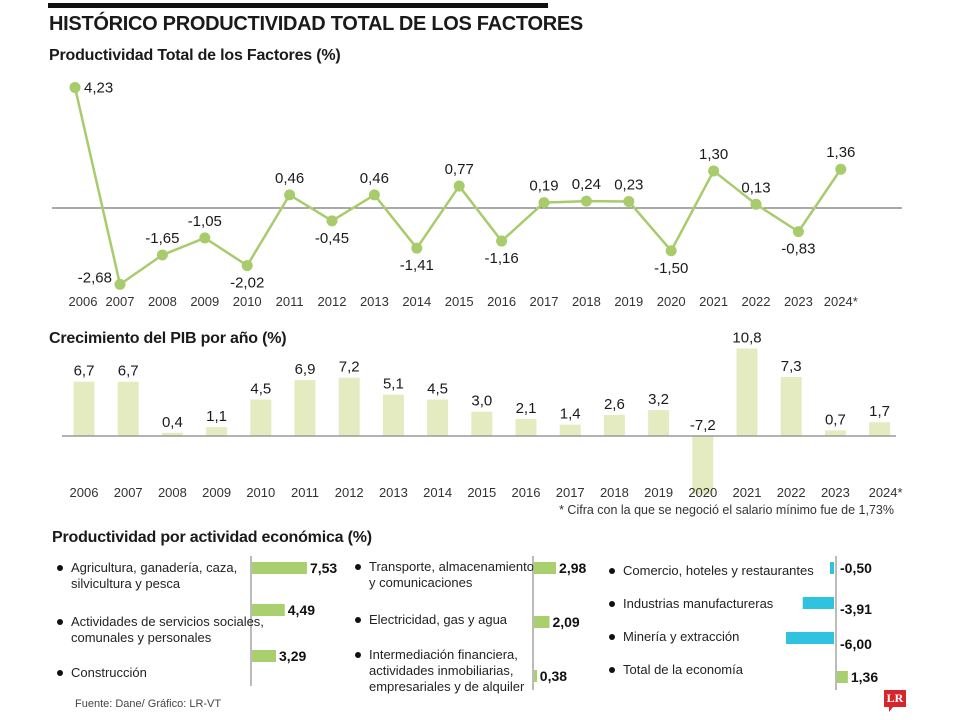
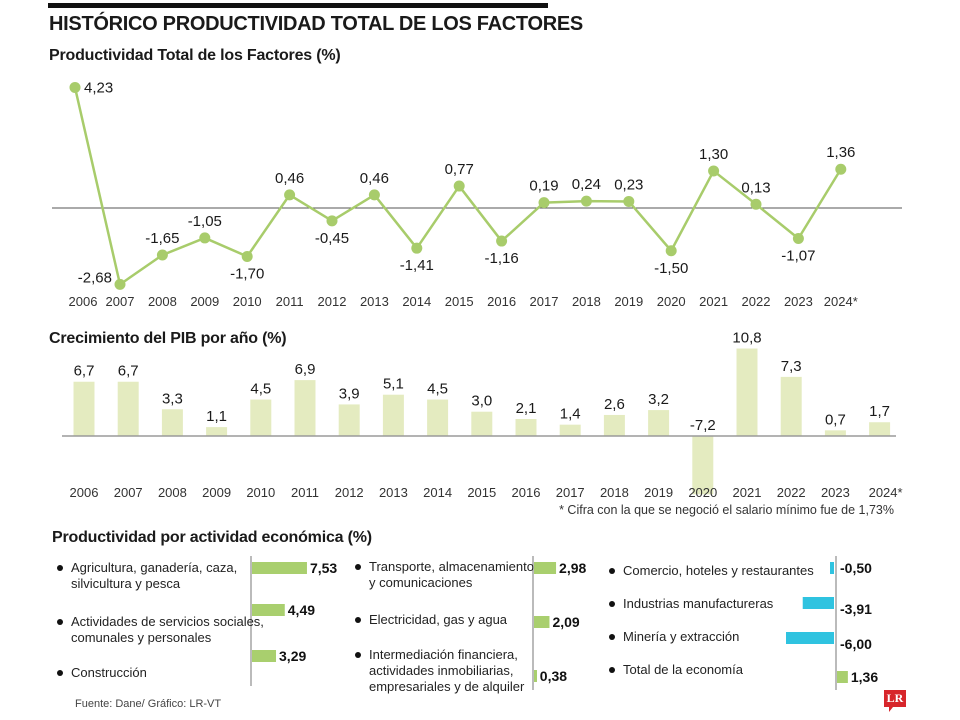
Productividad Total de los Factores (%)/2010: -2,02 -> -1,70
Productividad Total de los Factores (%)/2023: -0,83 -> -1,07
Crecimiento del PIB por año (%)/2008: 0,4 -> 3,3
Crecimiento del PIB por año (%)/2012: 7,2 -> 3,9
